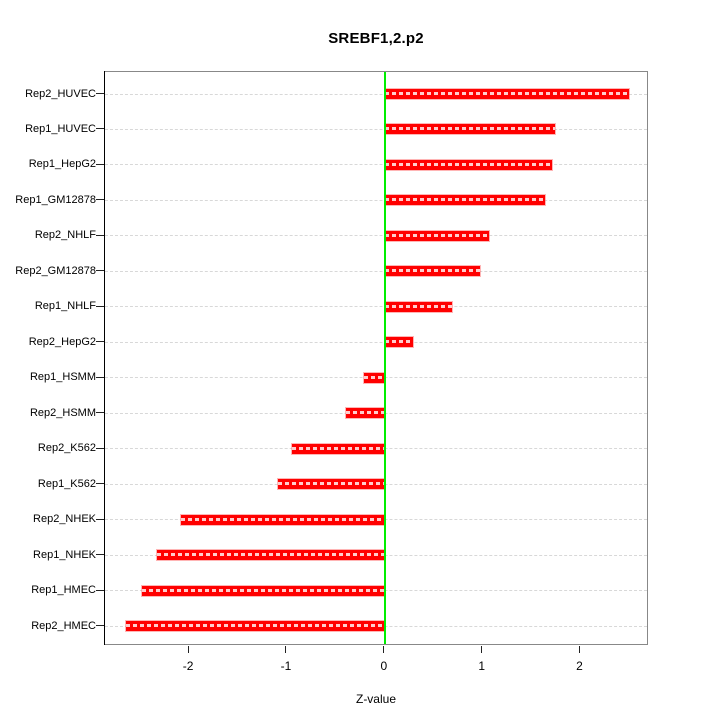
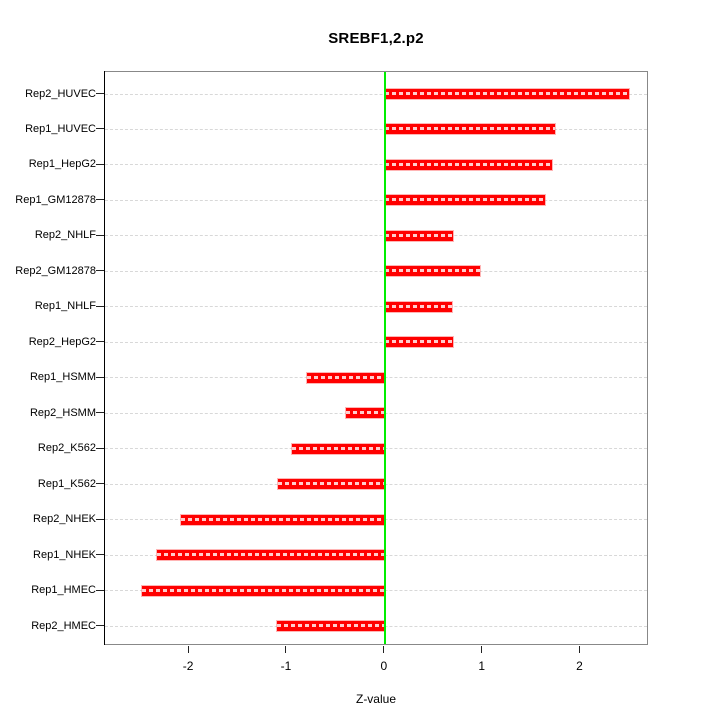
Rep2_NHLF: 1.1 -> 0.7
Rep2_HepG2: 0.3 -> 0.7
Rep1_HSMM: -0.2 -> -0.8
Rep2_HMEC: -2.6 -> -1.1
